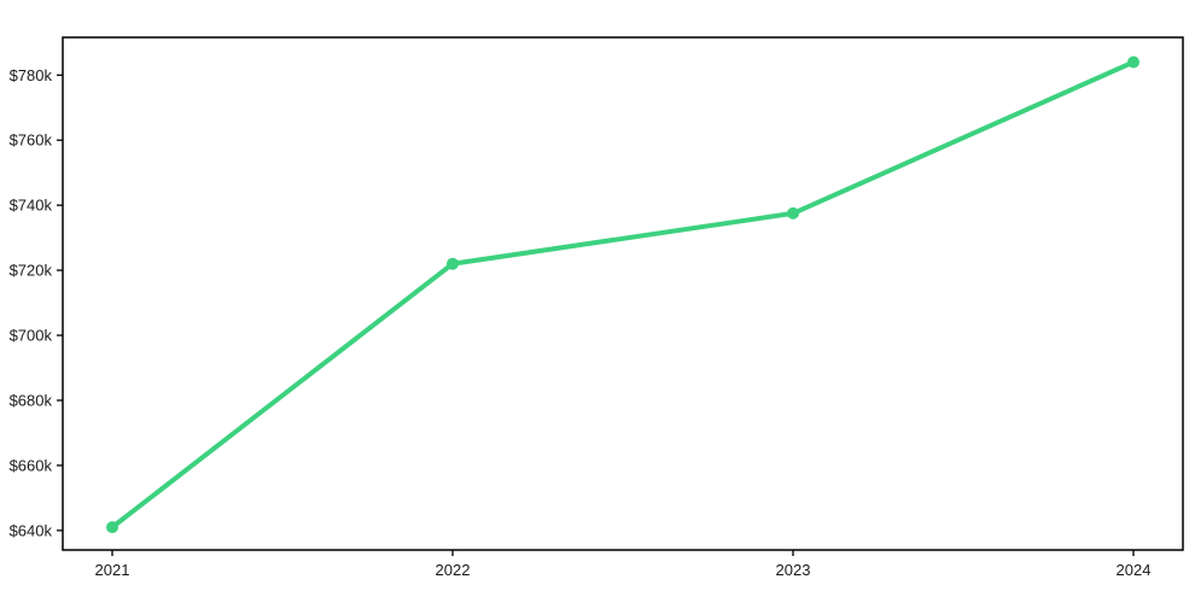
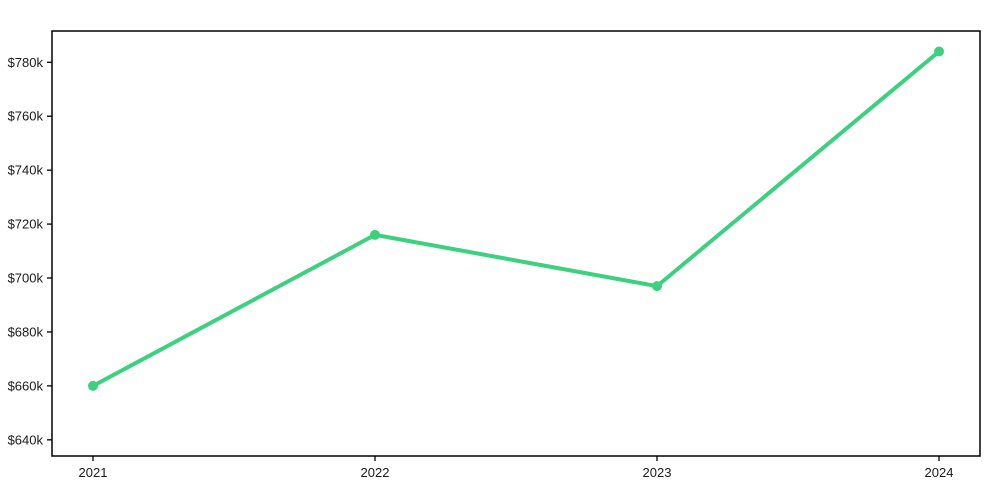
2021: $641k -> $660k
2022: $722k -> $716k
2023: $738k -> $697k
